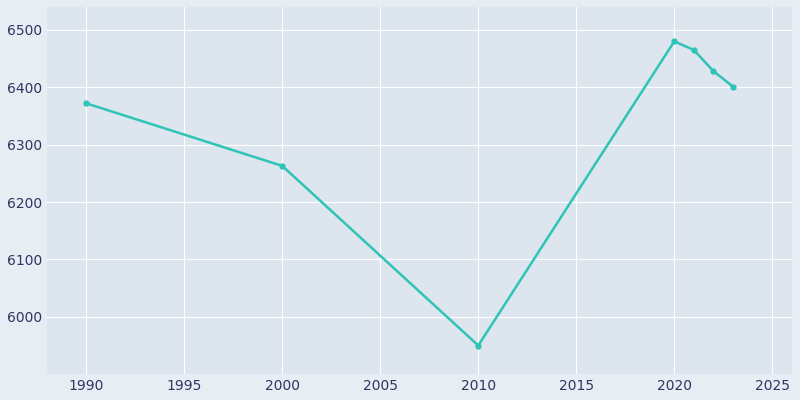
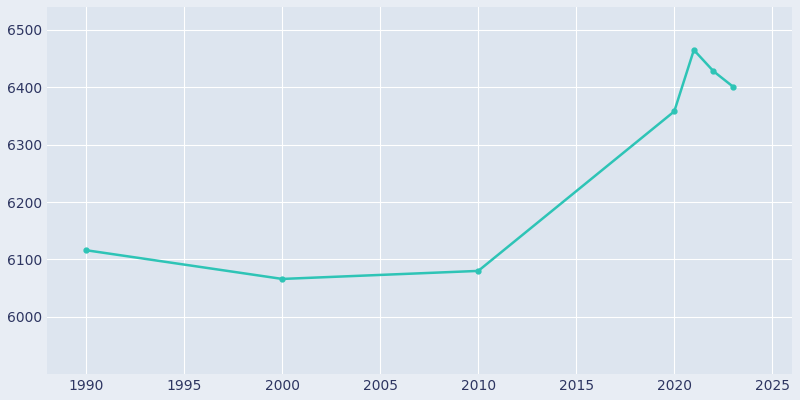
1990: 6372 -> 6116
2000: 6263 -> 6066
2010: 5950 -> 6080
2020: 6480 -> 6358
